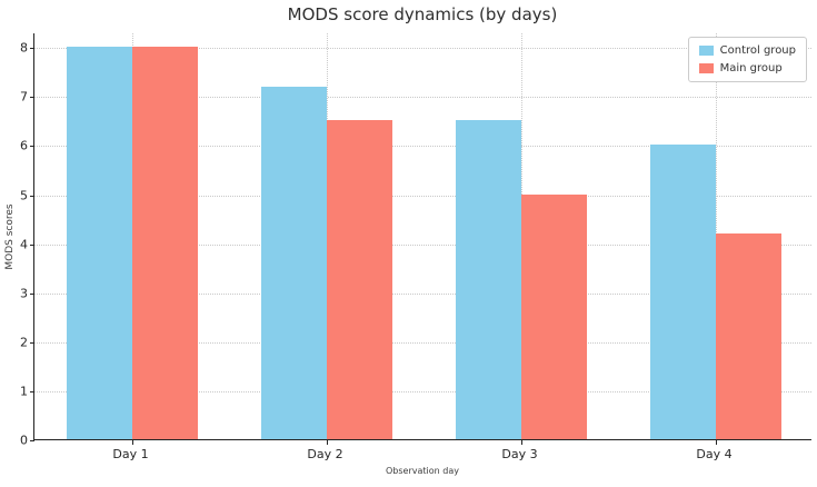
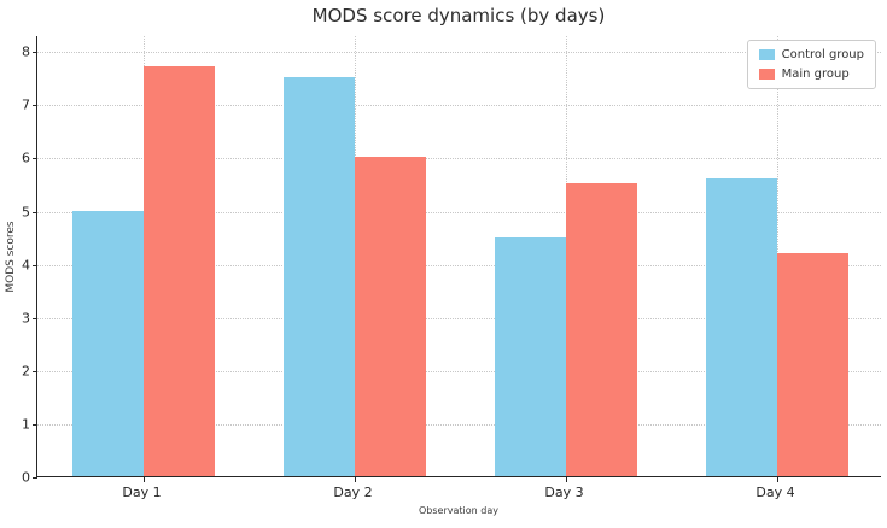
Control group/Day 1: 8.0 -> 5.0
Main group/Day 1: 8.0 -> 7.7
Control group/Day 2: 7.2 -> 7.5
Main group/Day 2: 6.5 -> 6.0
Control group/Day 3: 6.5 -> 4.5
Main group/Day 3: 5.0 -> 5.5
Control group/Day 4: 6.0 -> 5.6
